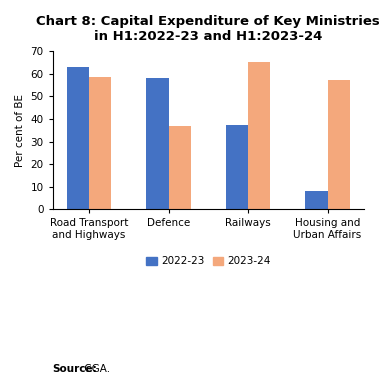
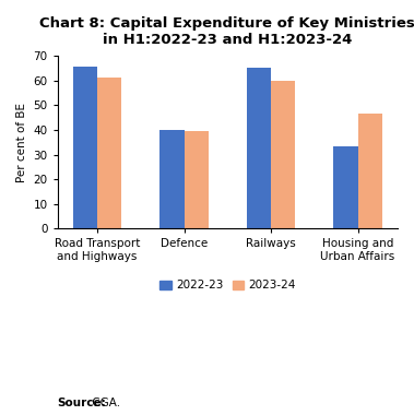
2022-23/Road Transport and Highways: 63.0 -> 65.5
2023-24/Road Transport and Highways: 58.5 -> 61.0
2022-23/Defence: 58.0 -> 40.0
2023-24/Defence: 37.0 -> 39.5
2022-23/Railways: 37.5 -> 65.0
2023-24/Railways: 65.0 -> 60.0
2022-23/Housing and Urban Affairs: 8.0 -> 33.5
2023-24/Housing and Urban Affairs: 57.0 -> 46.5
